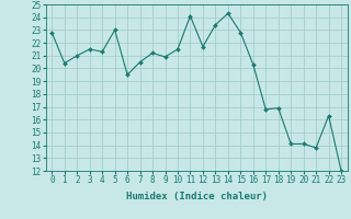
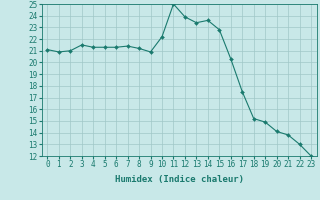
0: 22.8 -> 21.1
1: 20.4 -> 20.9
5: 23.0 -> 21.3
6: 19.5 -> 21.3
7: 20.5 -> 21.4
10: 21.5 -> 22.2
11: 24.1 -> 25.0
12: 21.7 -> 23.9
14: 24.3 -> 23.6
17: 16.8 -> 17.5
18: 16.9 -> 15.2
19: 14.1 -> 14.9
22: 16.3 -> 13.0
